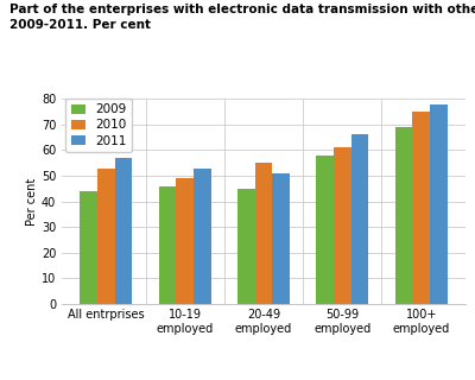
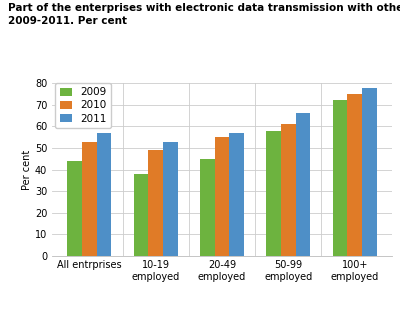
2009/10-19 employed: 46 -> 38
2011/20-49 employed: 51 -> 57
2009/100+ employed: 69 -> 72
